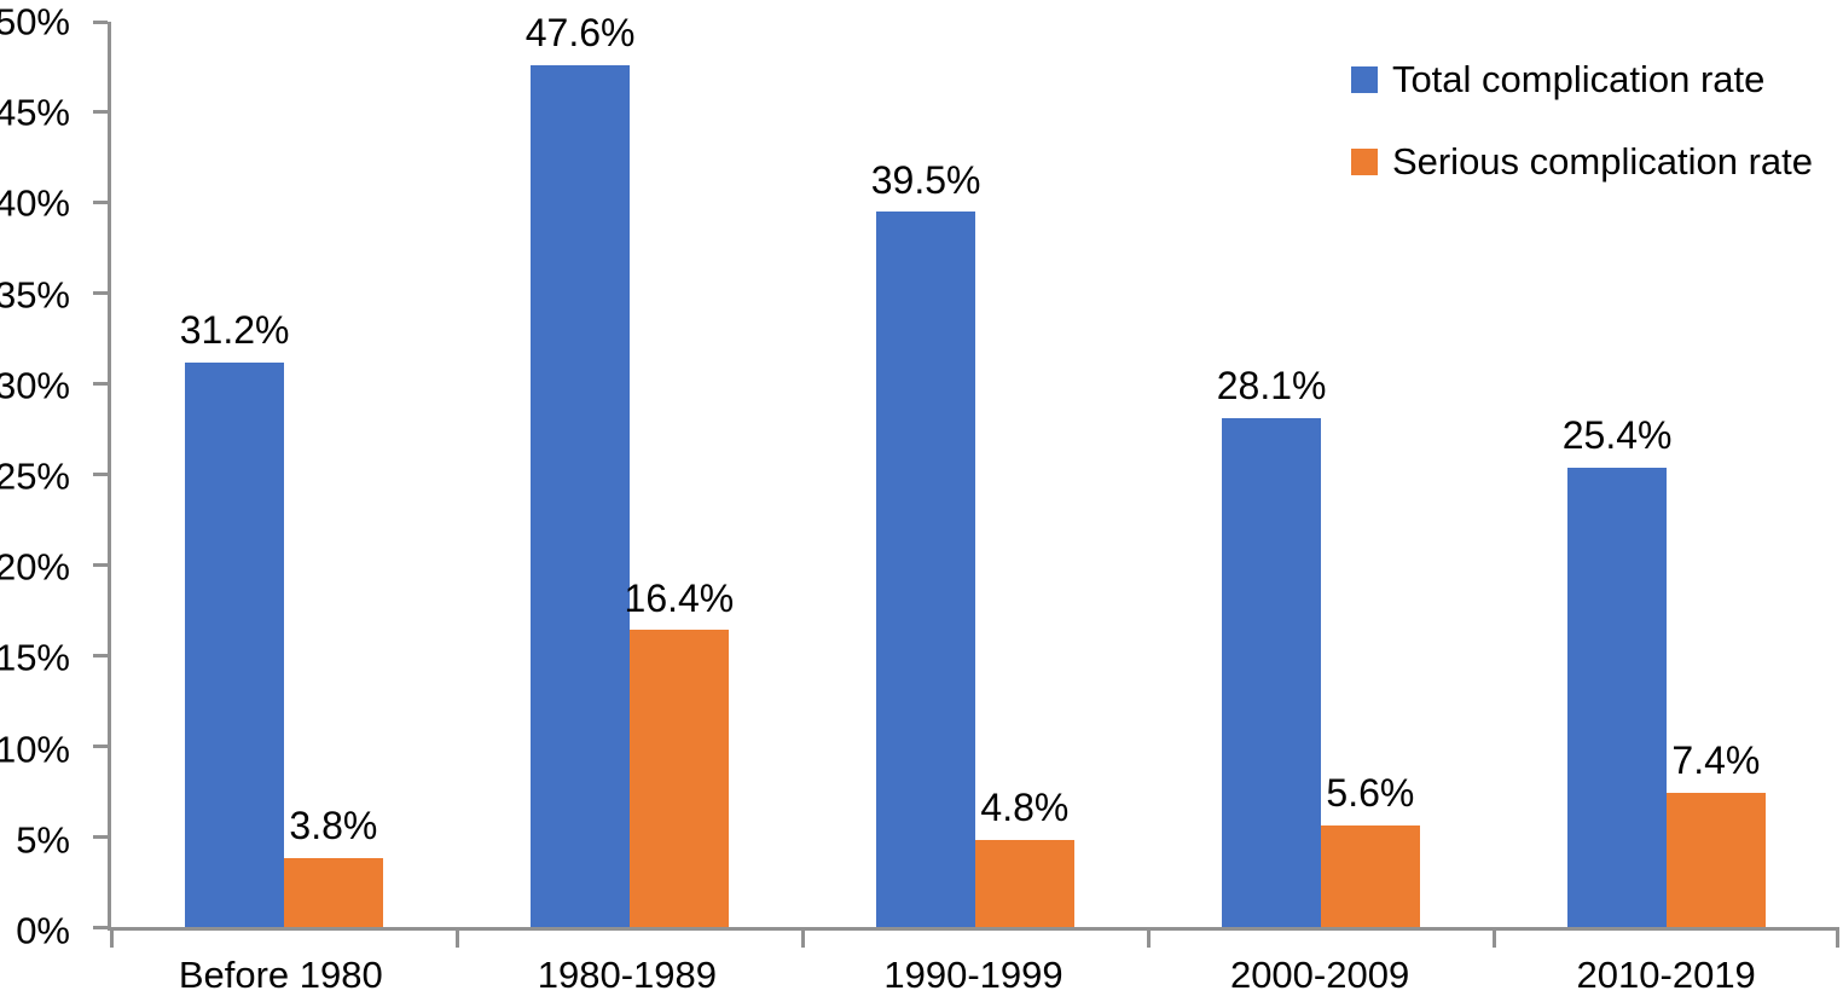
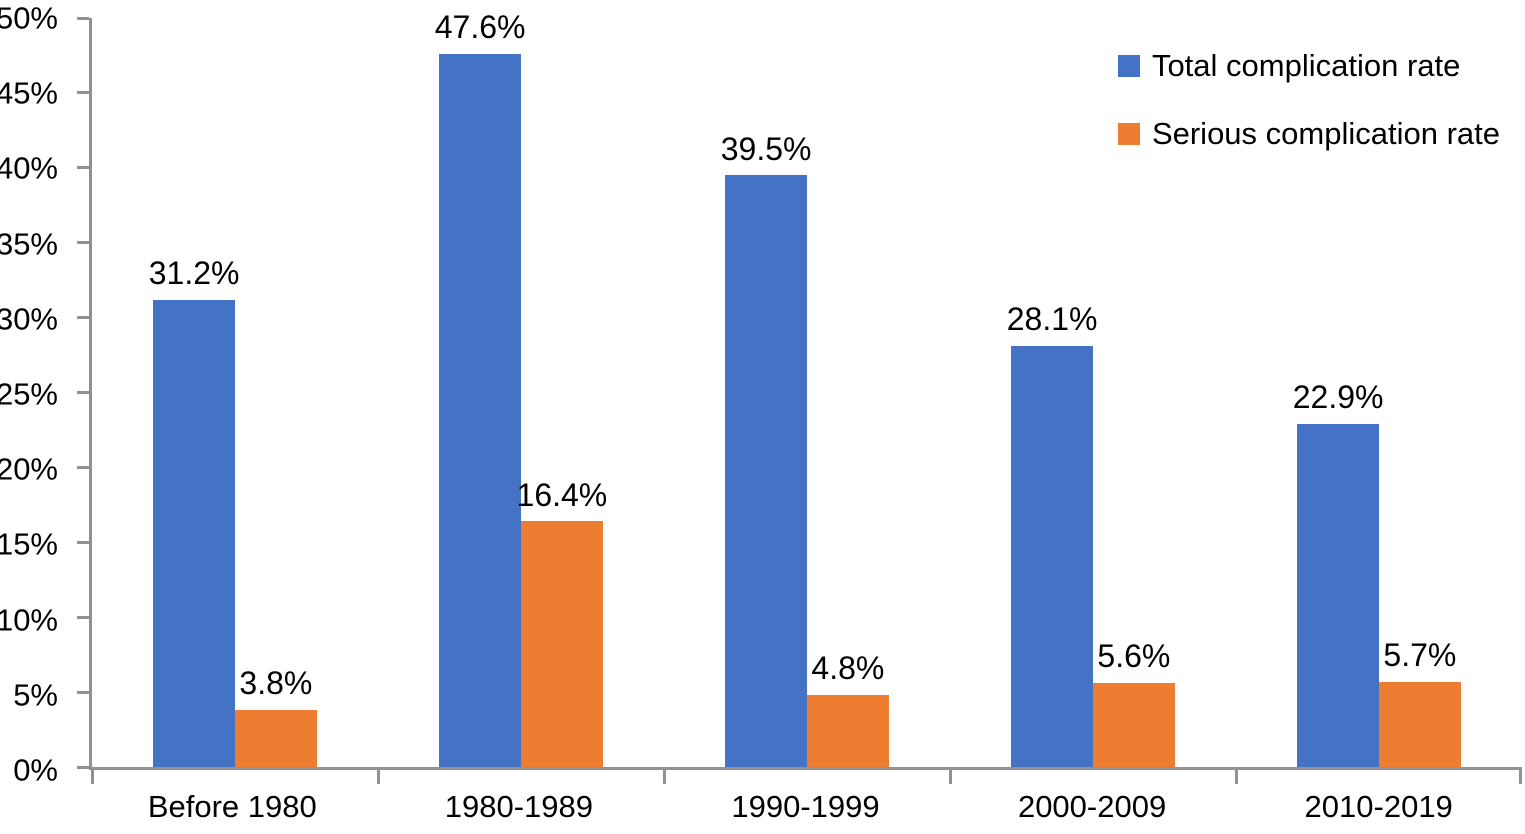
Total complication rate/2010-2019: 25.4% -> 22.9%
Serious complication rate/2010-2019: 7.4% -> 5.7%
